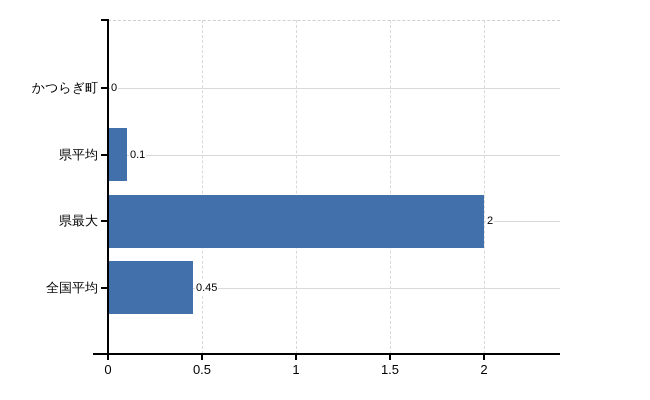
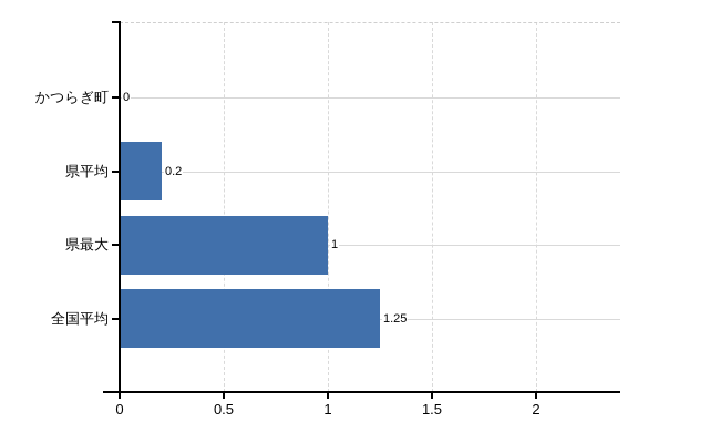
県平均: 0.1 -> 0.2
県最大: 2 -> 1
全国平均: 0.45 -> 1.25
